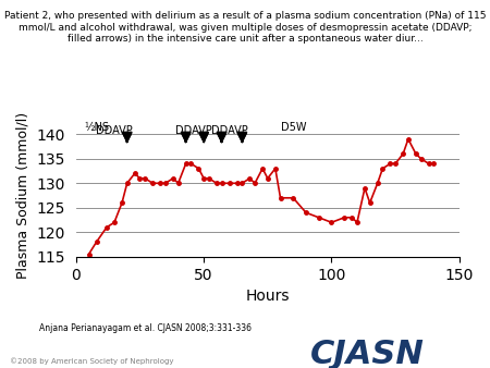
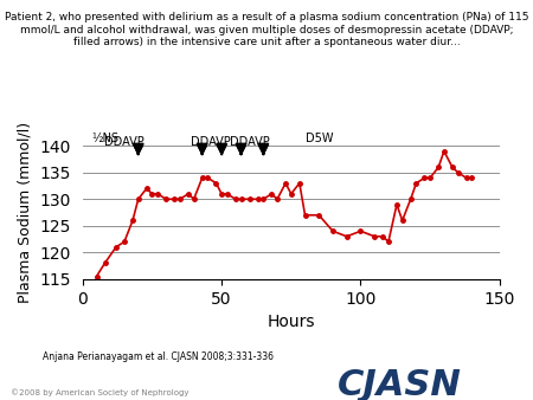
100: 122.0 -> 124.0
